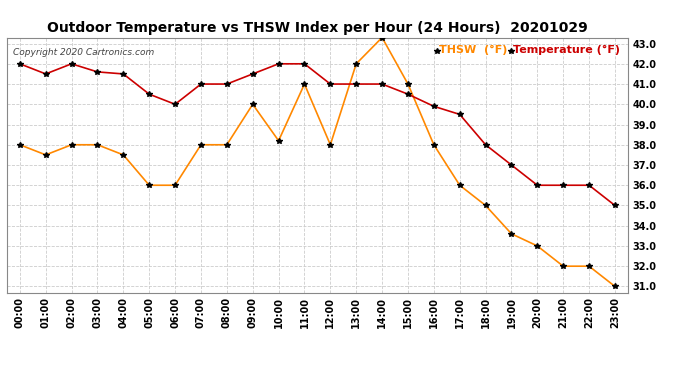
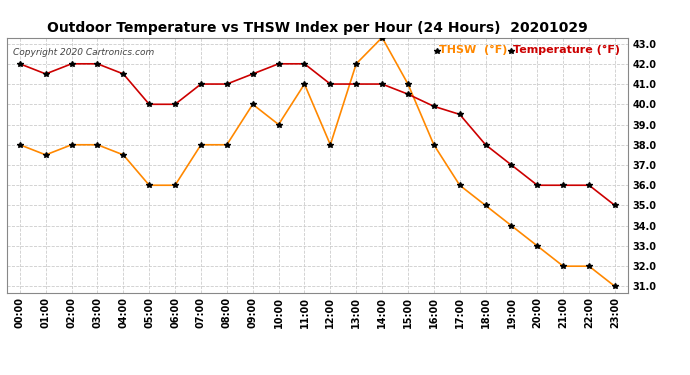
Temperature (°F)/03:00: 41.6 -> 42.0
Temperature (°F)/05:00: 40.5 -> 40.0
THSW (°F)/10:00: 38.2 -> 39.0
THSW (°F)/19:00: 33.6 -> 34.0
